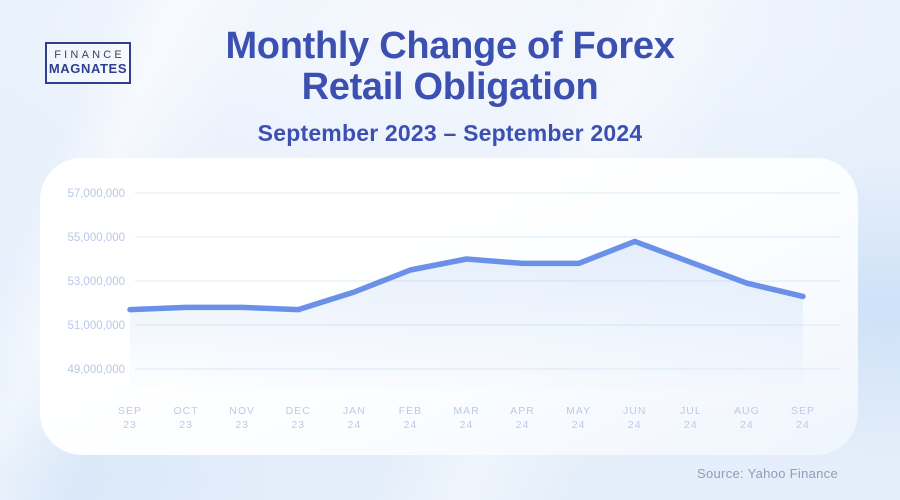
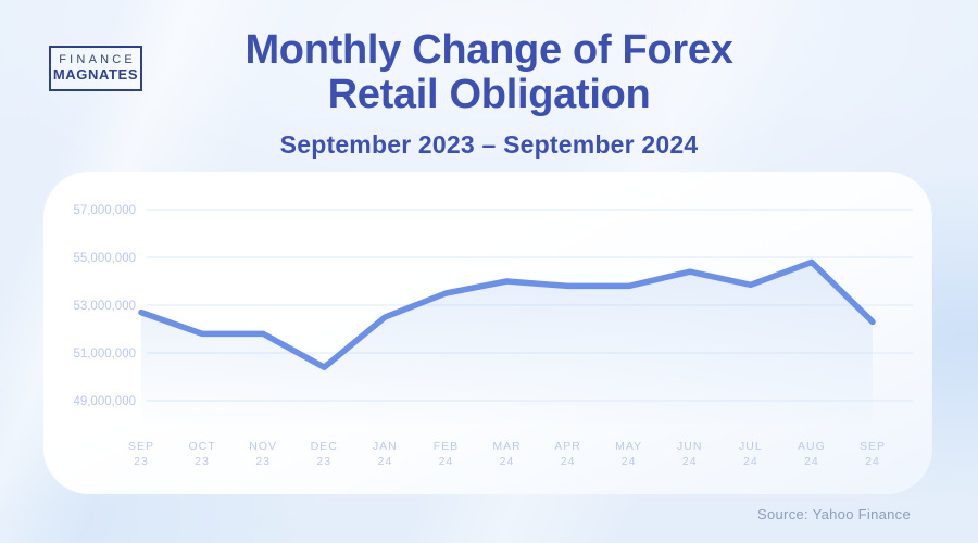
SEP 23: 51700000 -> 52700000
DEC 23: 51700000 -> 50400000
JUN 24: 54800000 -> 54400000
AUG 24: 52900000 -> 54800000
